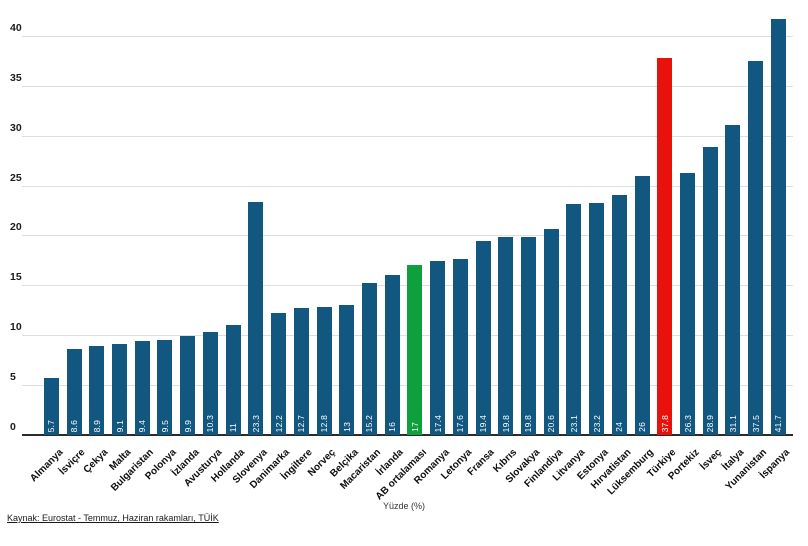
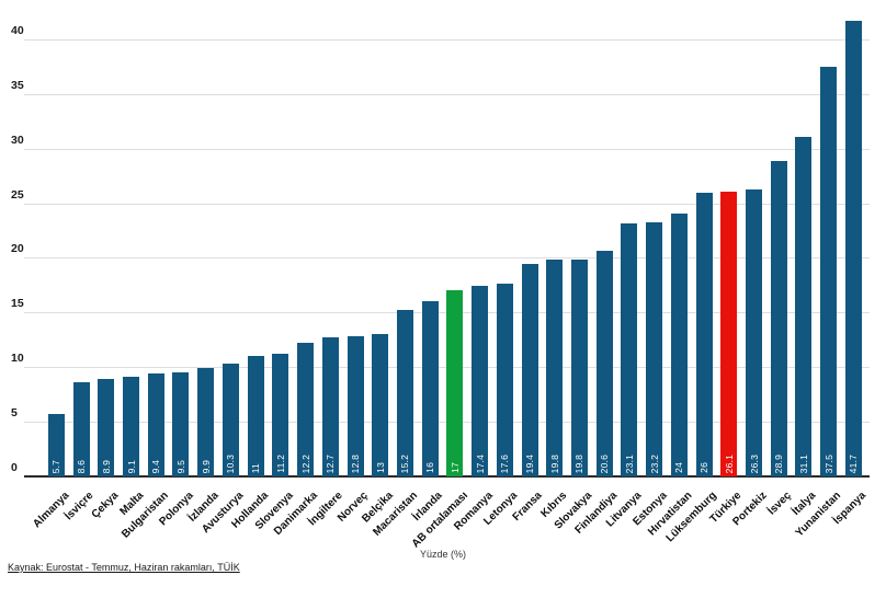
Slovenya: 23.3 -> 11.2
Türkiye: 37.8 -> 26.1
